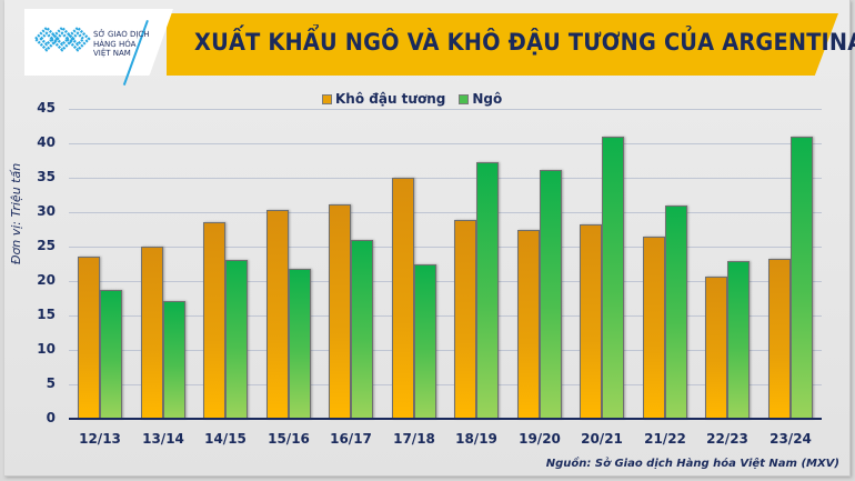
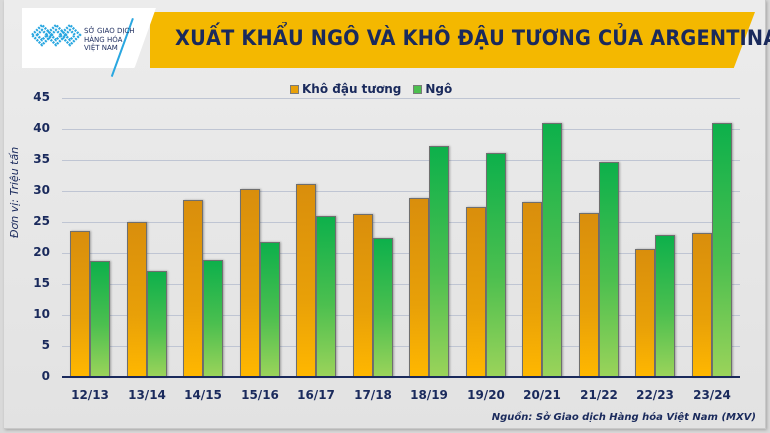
Ngô/14/15: 23 -> 19
Khô đậu tương/17/18: 35 -> 26
Ngô/21/22: 31 -> 35
